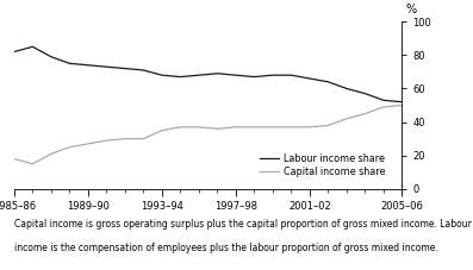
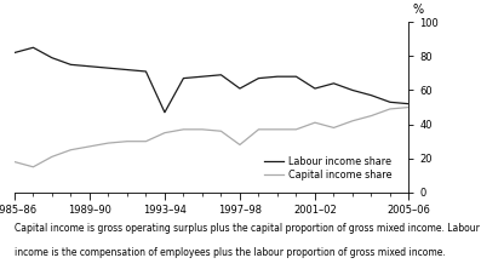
Labour income share/1993–94: 68 -> 47
Labour income share/1997–98: 68 -> 61
Capital income share/1997–98: 37 -> 28
Labour income share/2001–02: 66 -> 61
Capital income share/2001–02: 37 -> 41
